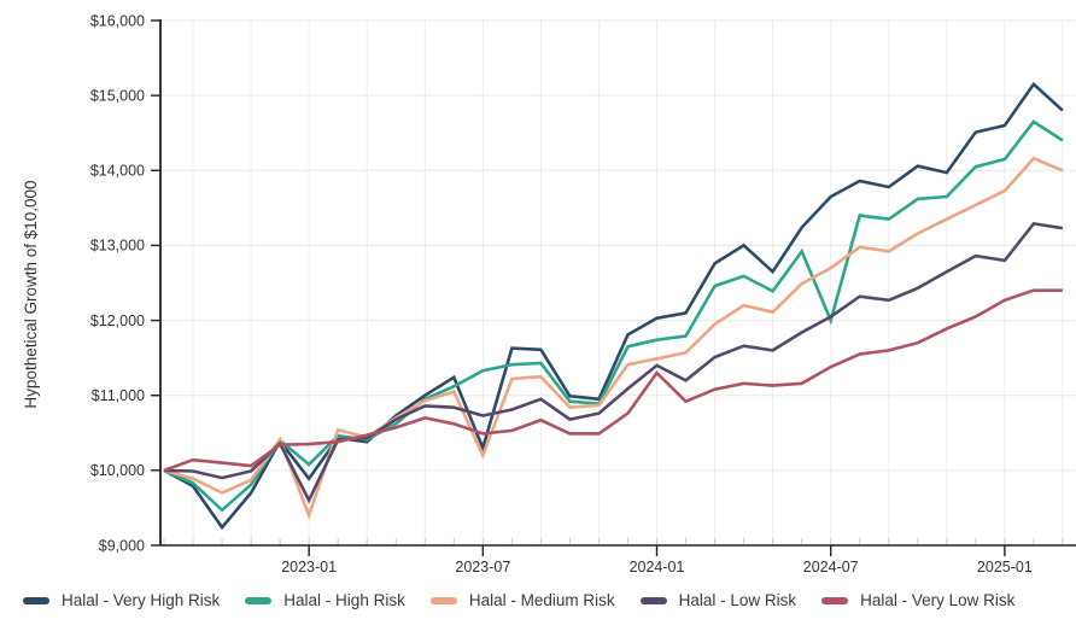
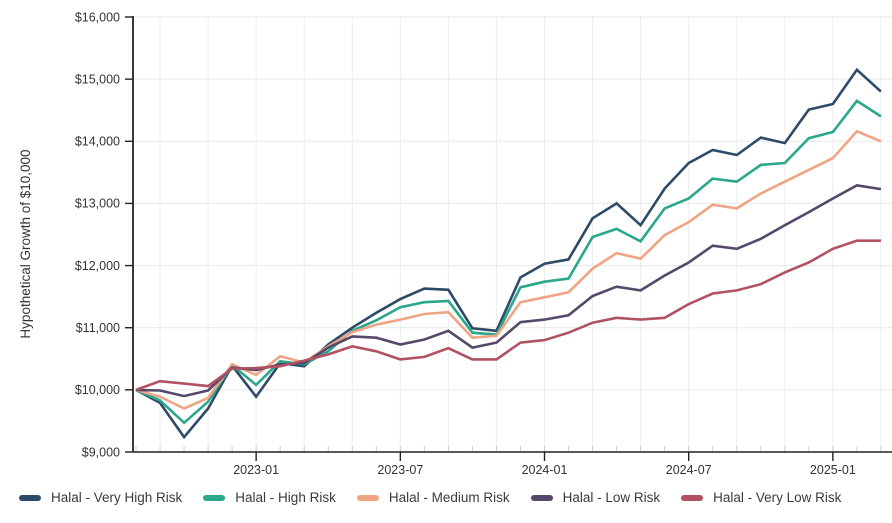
Halal - Medium Risk/2023-01: $9400 -> $10200
Halal - Low Risk/2023-01: $9600 -> $10300
Halal - Very High Risk/2023-07: $10300 -> $11500
Halal - Medium Risk/2023-07: $10200 -> $11100
Halal - Low Risk/2024-01: $11400 -> $11100
Halal - Very Low Risk/2024-01: $11300 -> $10800
Halal - High Risk/2024-07: $12000 -> $13100
Halal - Low Risk/2025-01: $12800 -> $13100
